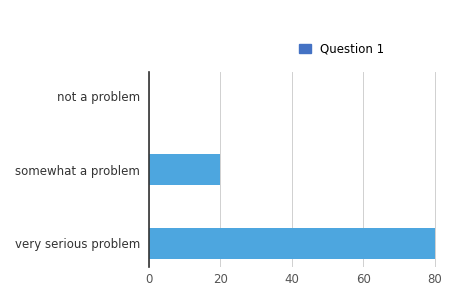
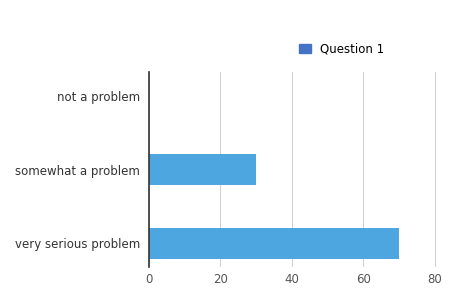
somewhat a problem: 20 -> 30
very serious problem: 80 -> 70
